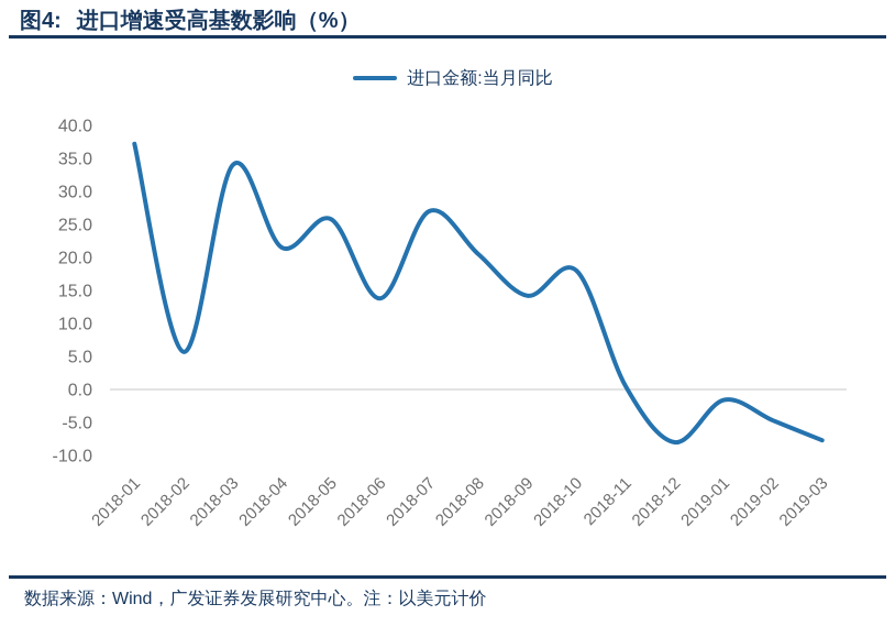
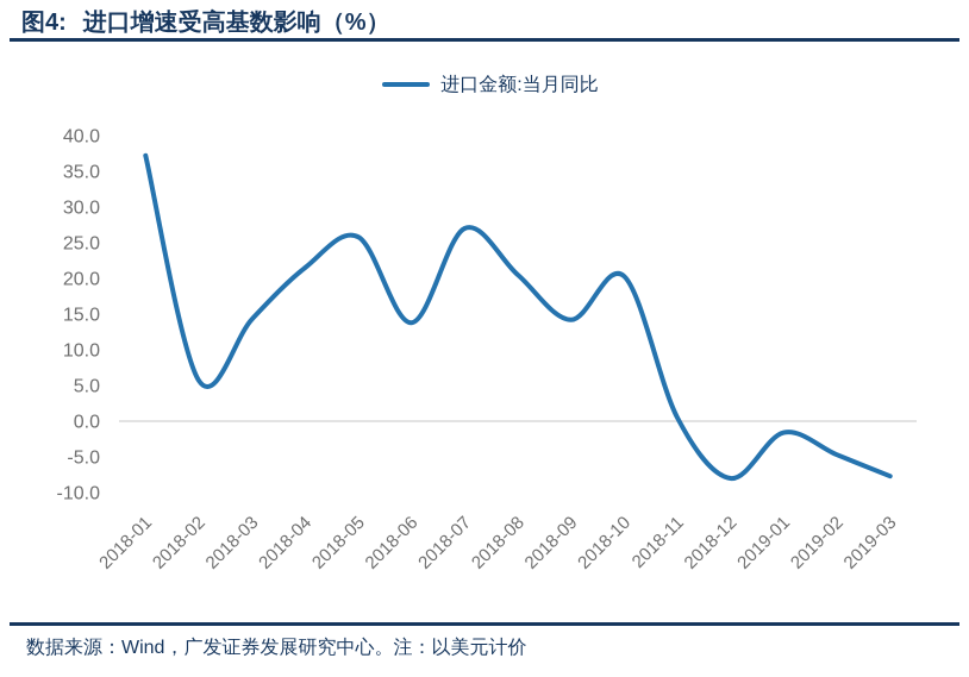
2018-03: 34 -> 14
2018-10: 18 -> 20
